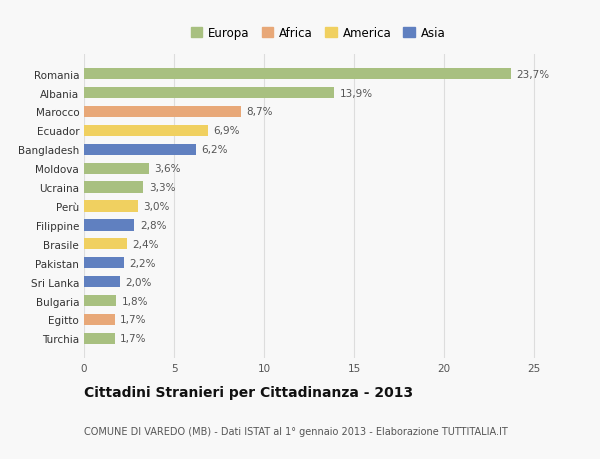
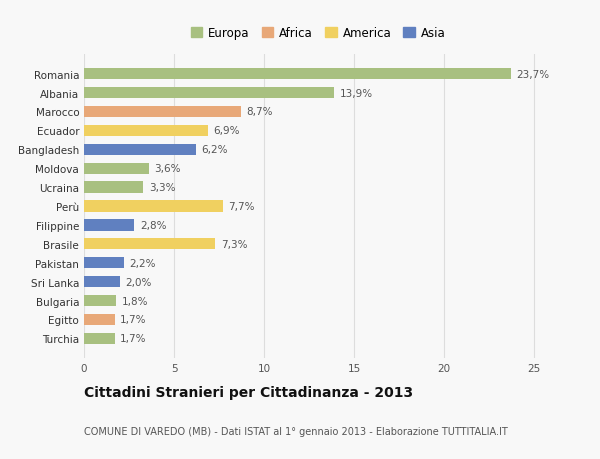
Perù: 3,0% -> 7,7%
Brasile: 2,4% -> 7,3%
